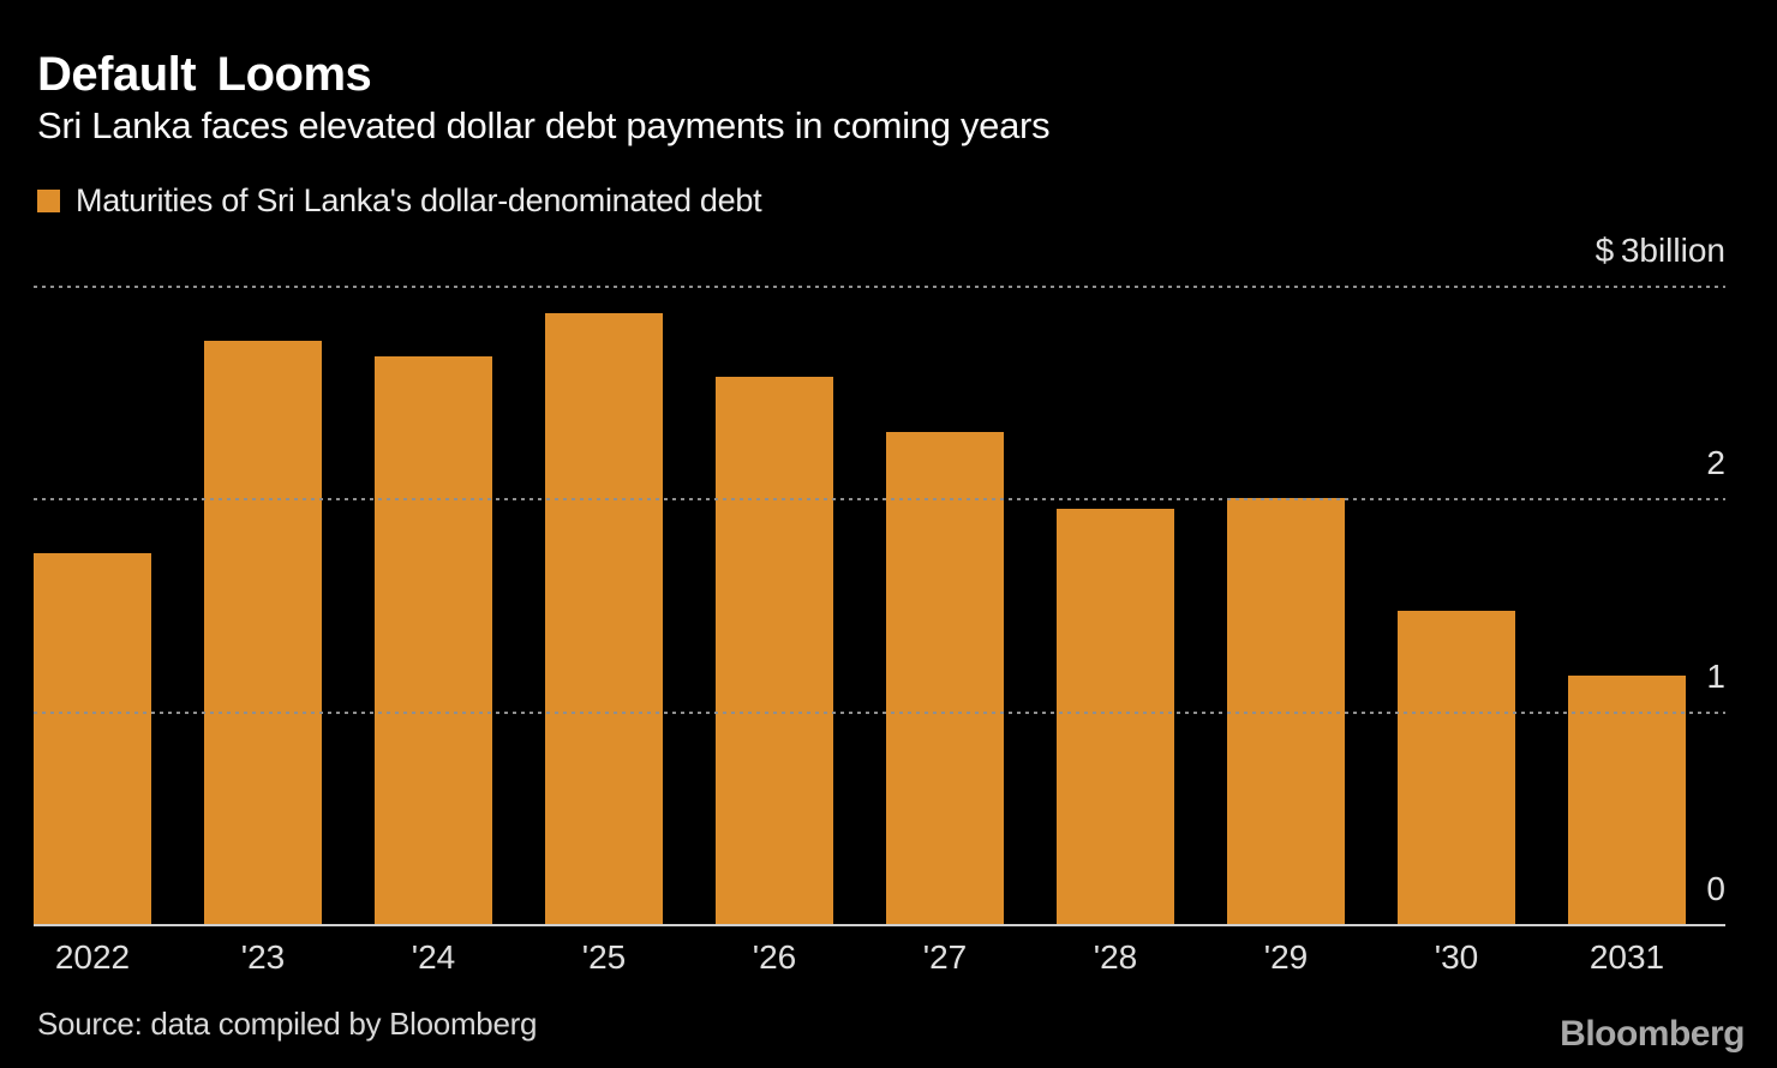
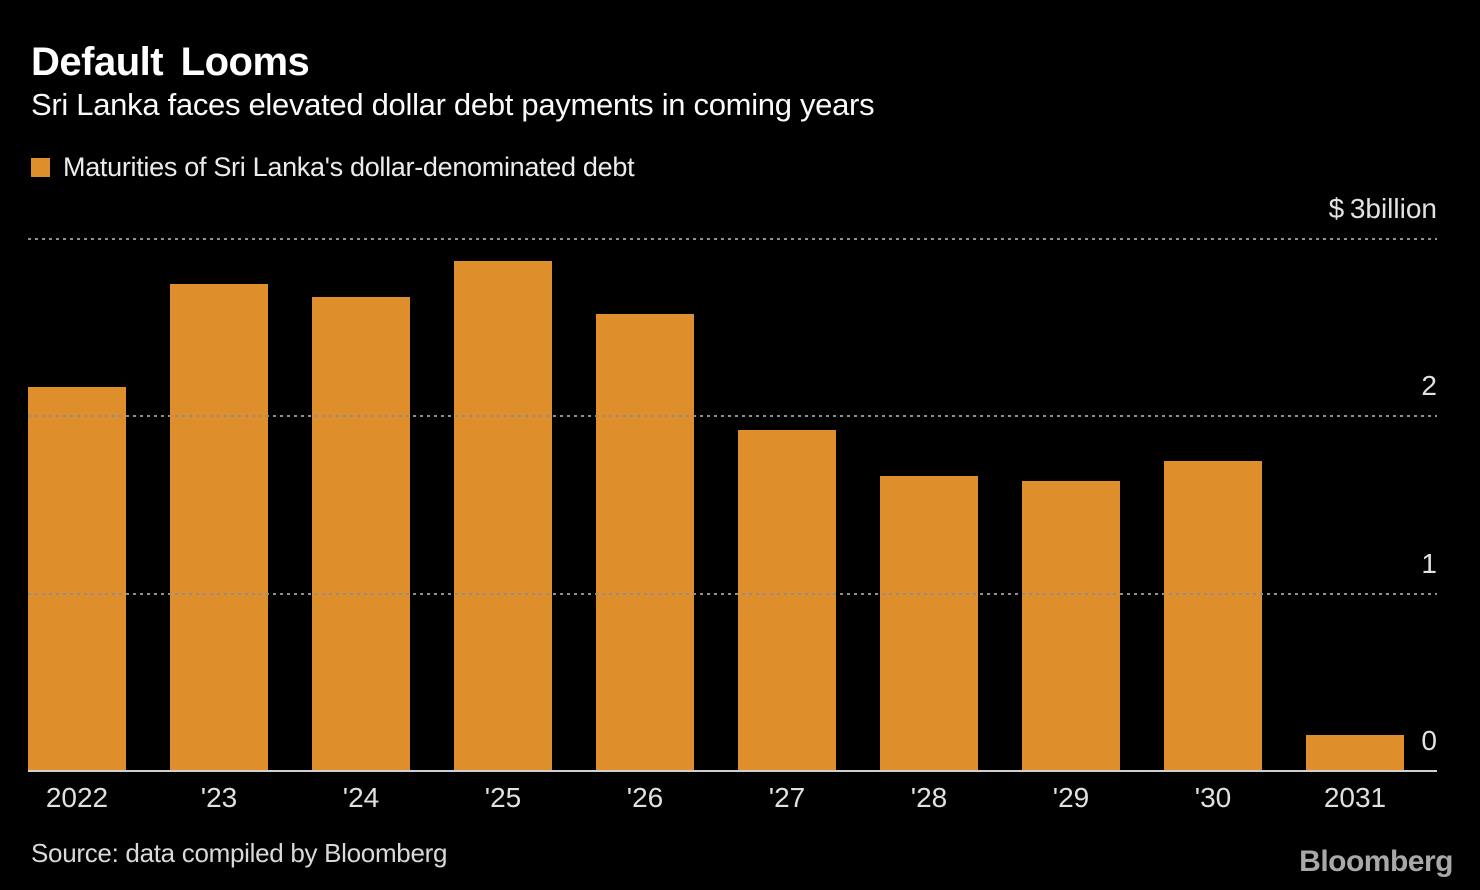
2022: 1.74 -> 2.16
'27: 2.31 -> 1.92
'28: 1.95 -> 1.66
'29: 2.00 -> 1.63
'30: 1.47 -> 1.74
2031: 1.17 -> 0.20
